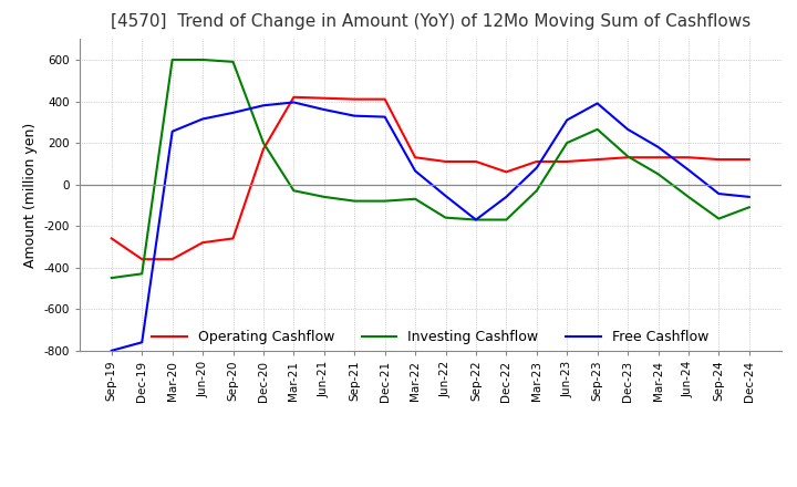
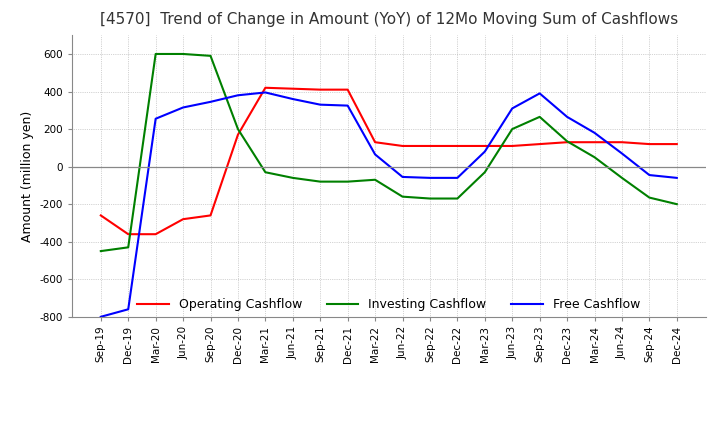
Free Cashflow/Sep-22: -170 -> -60
Operating Cashflow/Dec-22: 60 -> 110
Investing Cashflow/Dec-24: -110 -> -200
